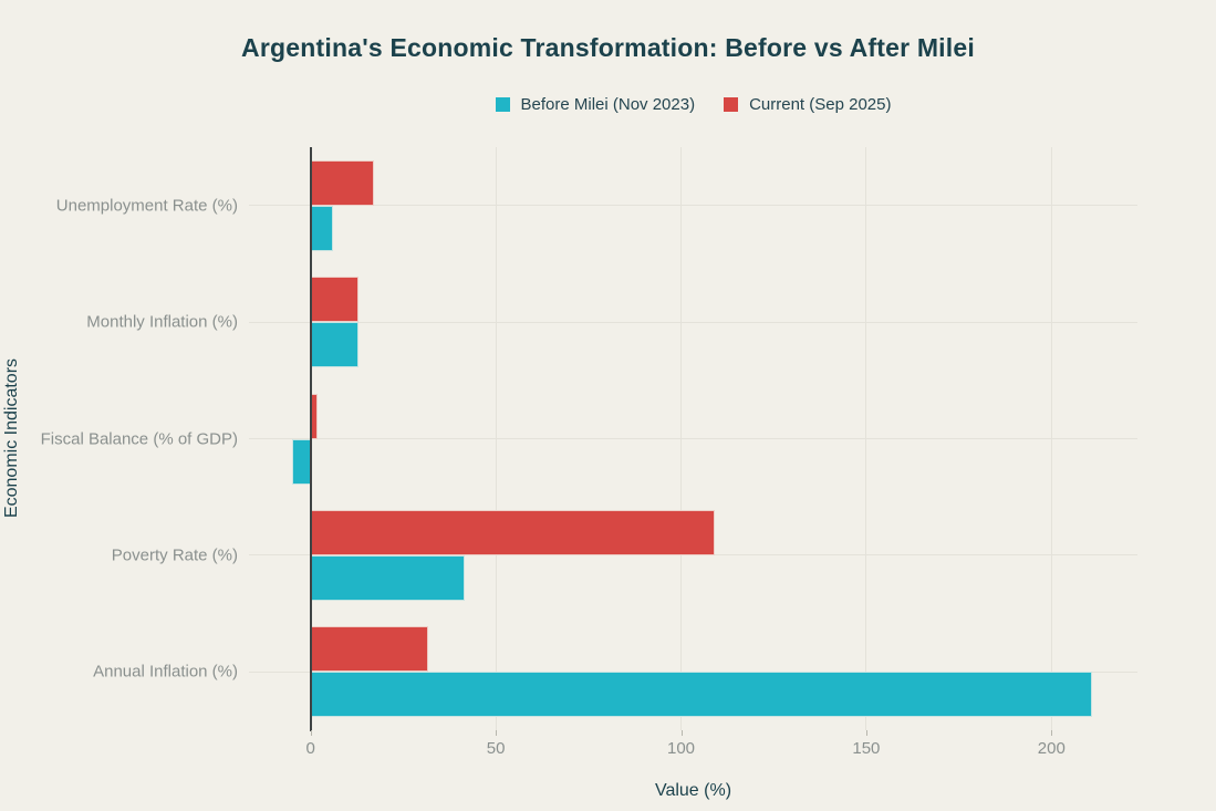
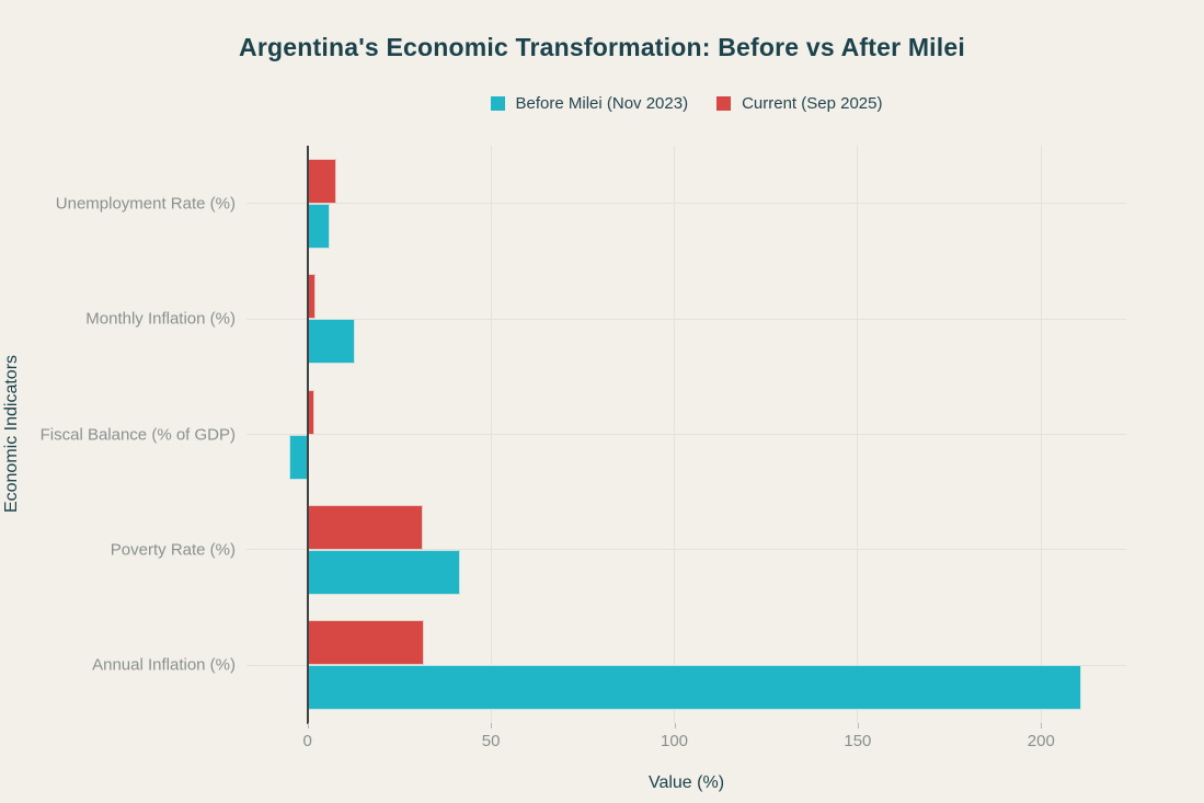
Current (Sep 2025)/Unemployment Rate (%): 17 -> 8
Current (Sep 2025)/Monthly Inflation (%): 13 -> 2
Current (Sep 2025)/Poverty Rate (%): 109 -> 32
